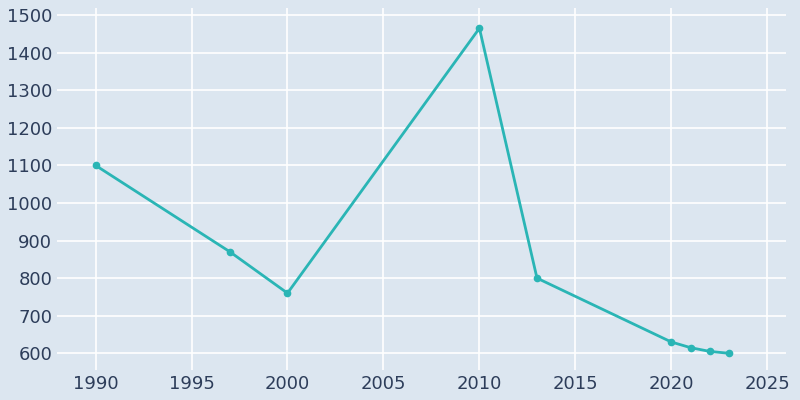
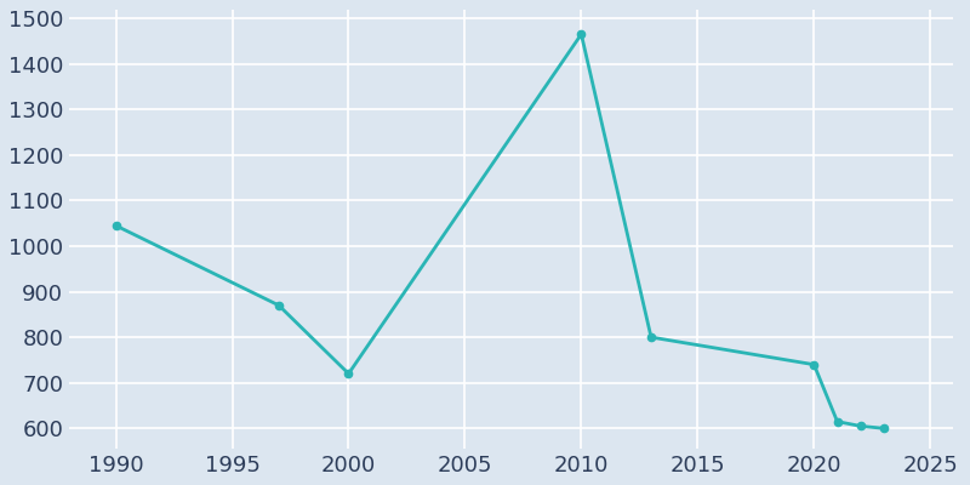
1990: 1100 -> 1045
2000: 760 -> 720
2020: 630 -> 740
